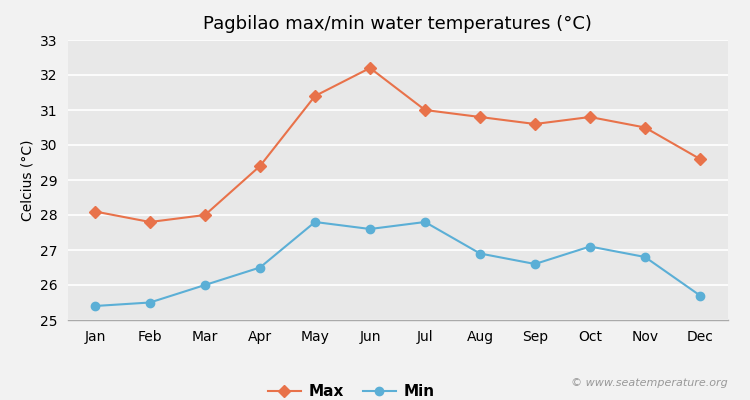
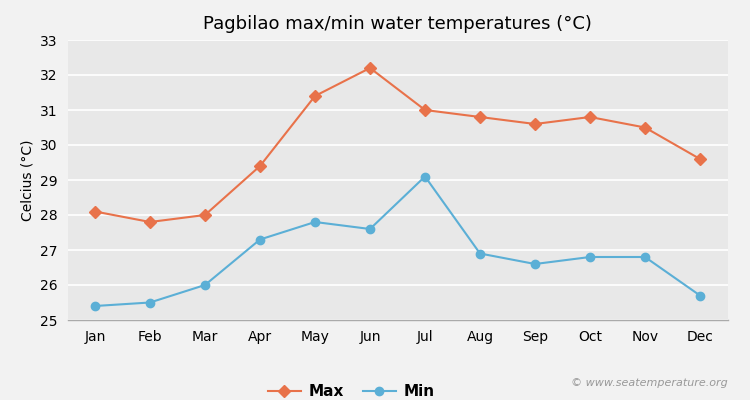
Min/Apr: 26.5 -> 27.3
Min/Jul: 27.8 -> 29.1
Min/Oct: 27.1 -> 26.8
